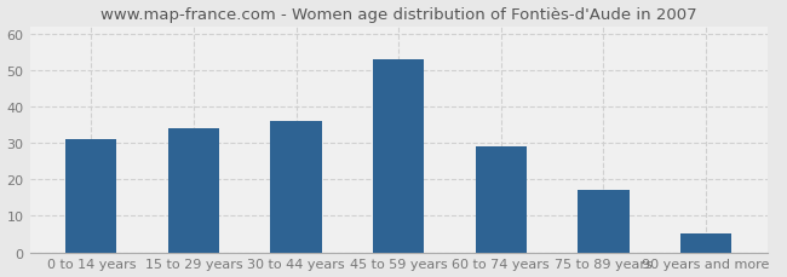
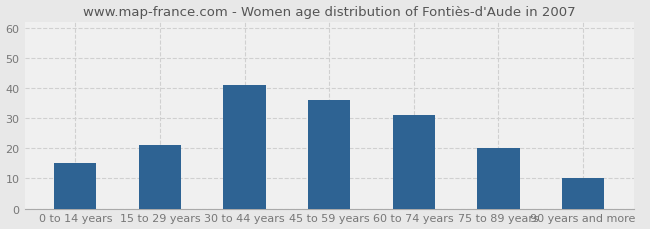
0 to 14 years: 31 -> 15
15 to 29 years: 34 -> 21
30 to 44 years: 36 -> 41
45 to 59 years: 53 -> 36
60 to 74 years: 29 -> 31
75 to 89 years: 17 -> 20
90 years and more: 5 -> 10
